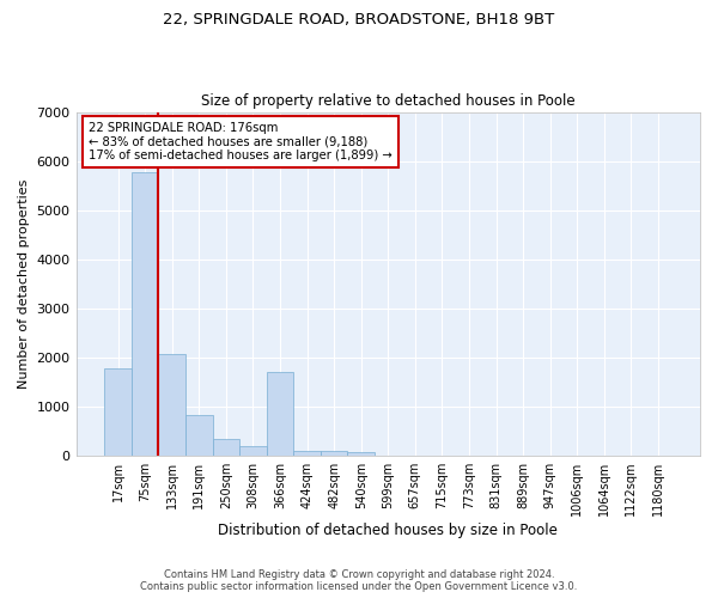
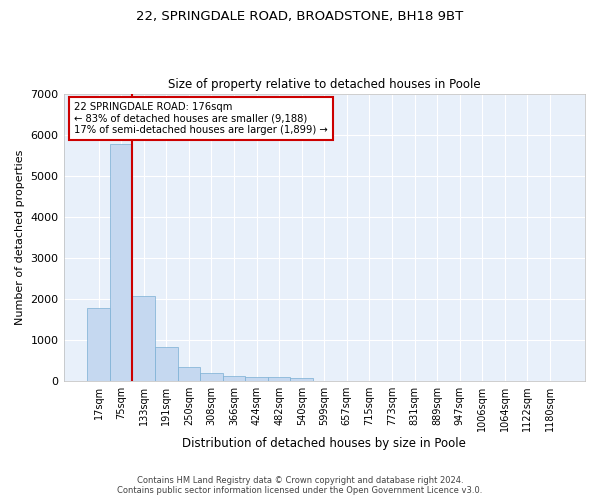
366sqm: 1700 -> 120
